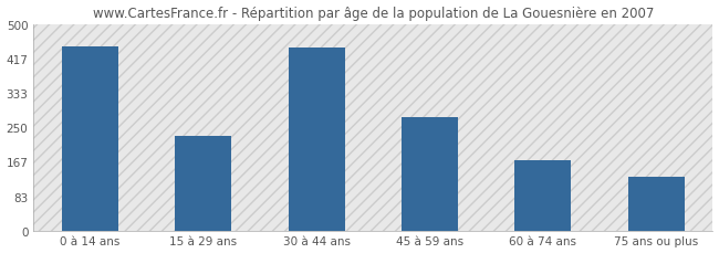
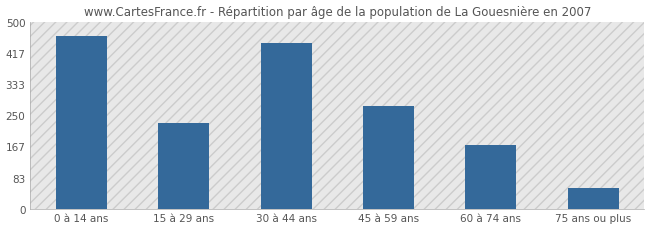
0 à 14 ans: 445 -> 460
75 ans ou plus: 130 -> 55
